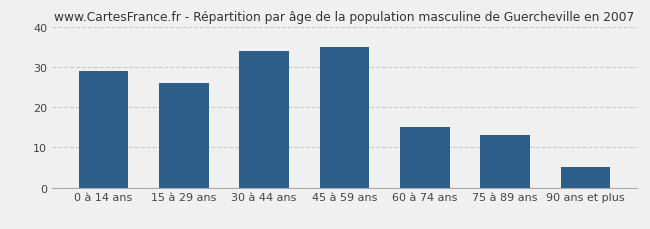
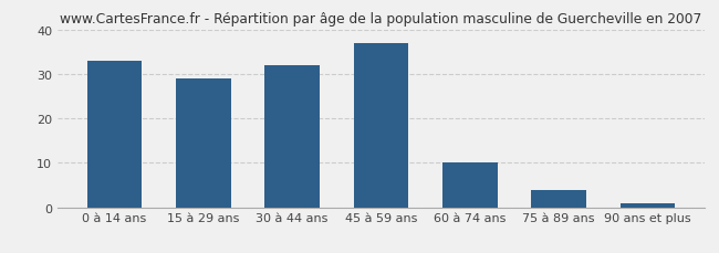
0 à 14 ans: 29 -> 33
15 à 29 ans: 26 -> 29
30 à 44 ans: 34 -> 32
45 à 59 ans: 35 -> 37
60 à 74 ans: 15 -> 10
75 à 89 ans: 13 -> 4
90 ans et plus: 5 -> 1
